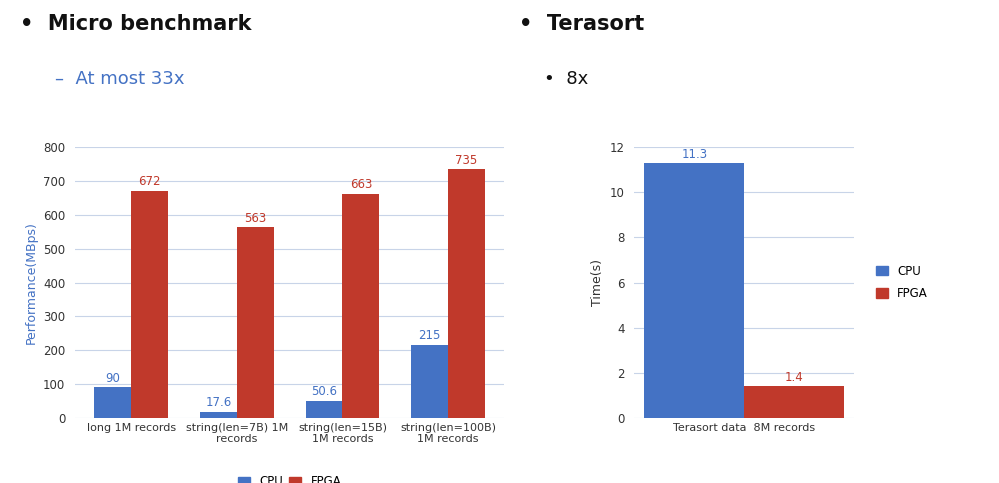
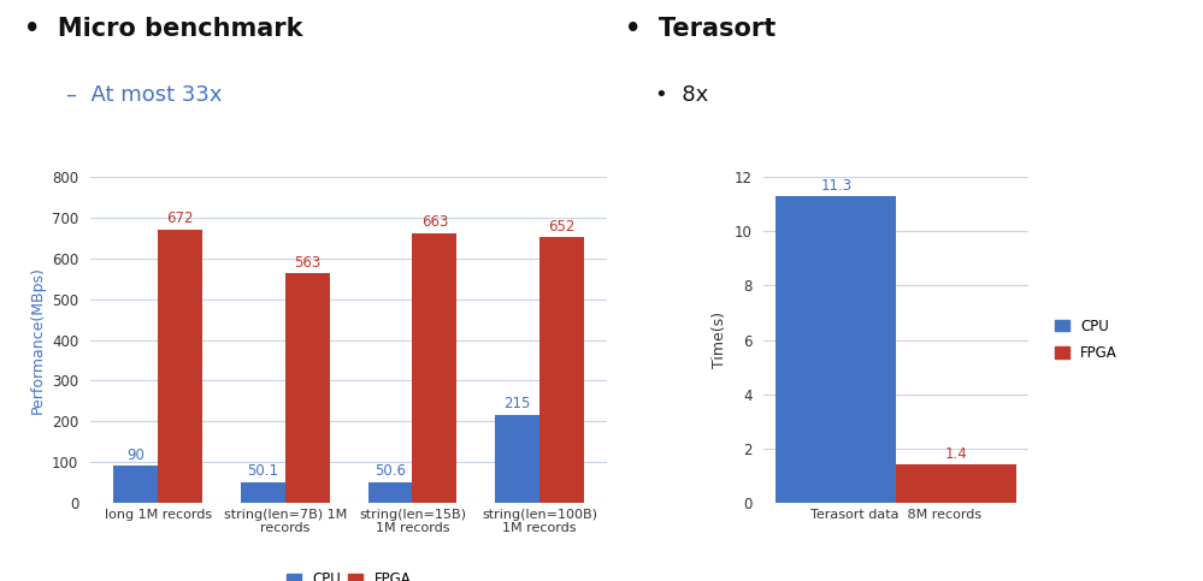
CPU/string(len=7B) 1M records: 17.6 -> 50.1
FPGA/string(len=100B) 1M records: 735 -> 652
